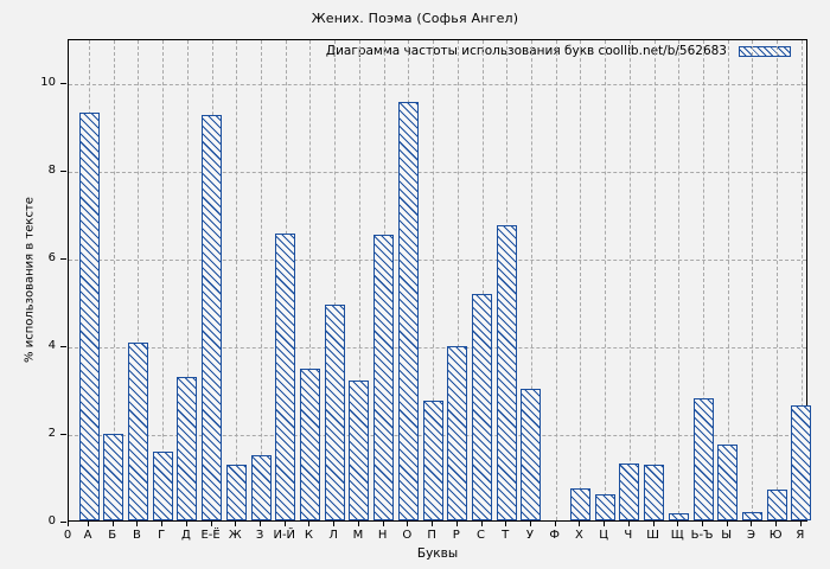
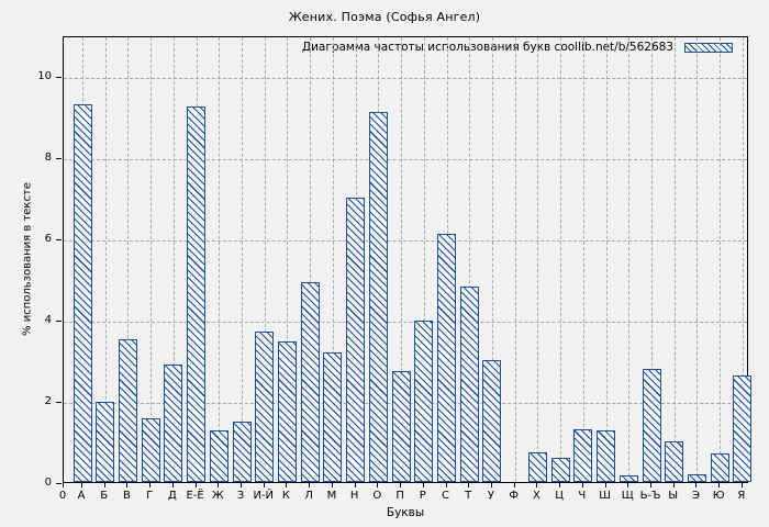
В: 4.0 -> 3.5
Д: 3.3 -> 2.9
И-Й: 6.5 -> 3.7
Н: 6.5 -> 7.0
О: 9.5 -> 9.1
С: 5.2 -> 6.1
Т: 6.7 -> 4.8
Ы: 1.7 -> 1.0
